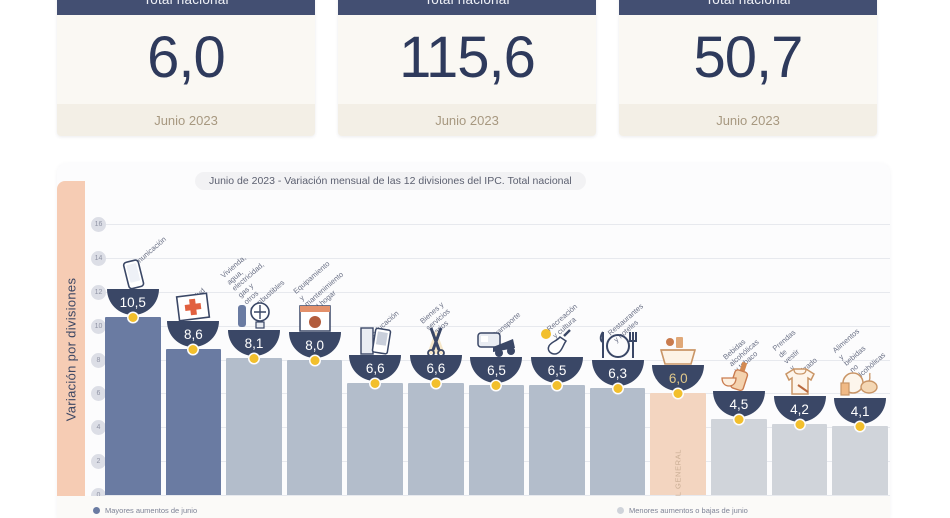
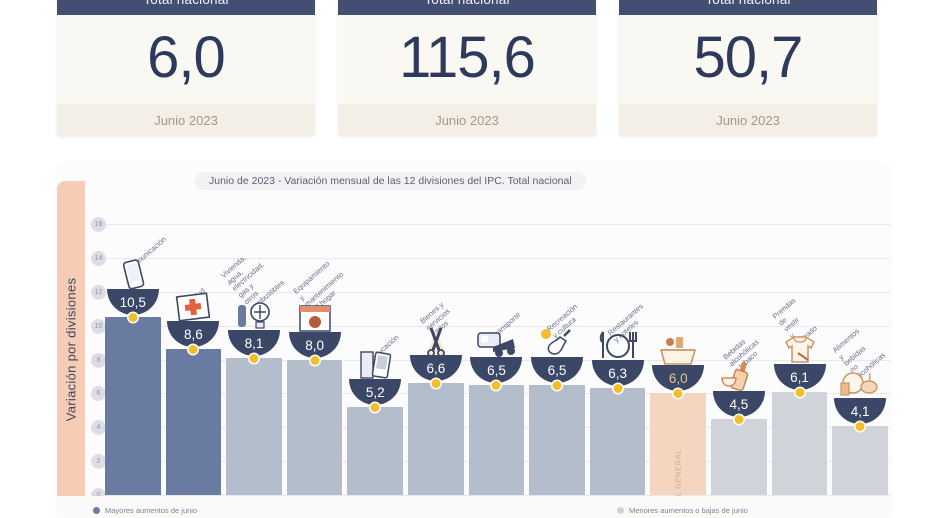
Educación: 6,6 -> 5,2
Prendas de vestir y calzado: 4,2 -> 6,1
